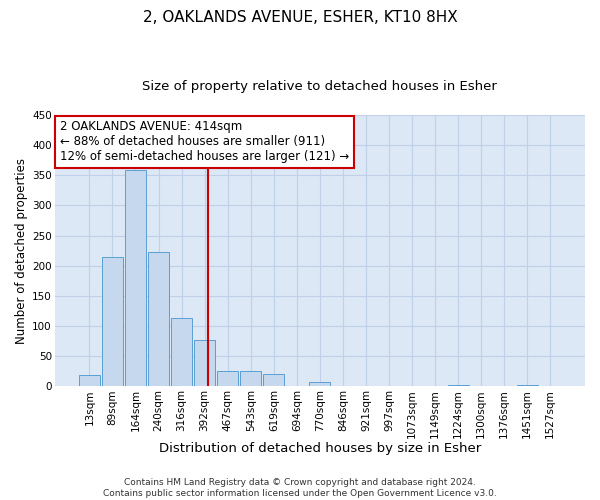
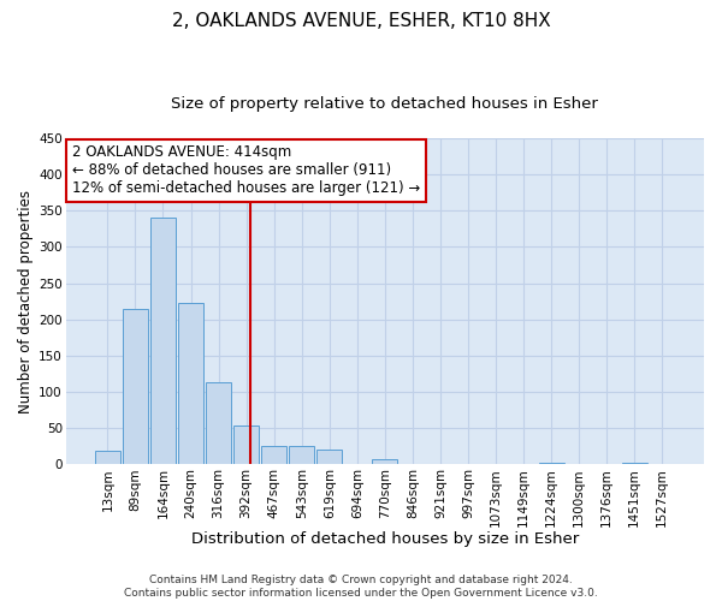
164sqm: 358 -> 340
392sqm: 76 -> 53
